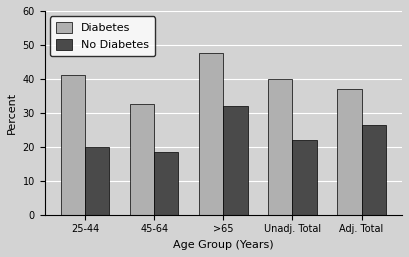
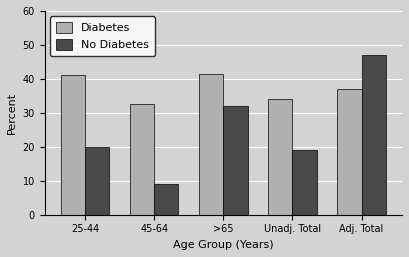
No Diabetes/45-64: 18.5 -> 9.0
Diabetes/>65: 47.5 -> 41.5
Diabetes/Unadj. Total: 40.0 -> 34.0
No Diabetes/Unadj. Total: 22.0 -> 19.0
No Diabetes/Adj. Total: 26.5 -> 47.0
